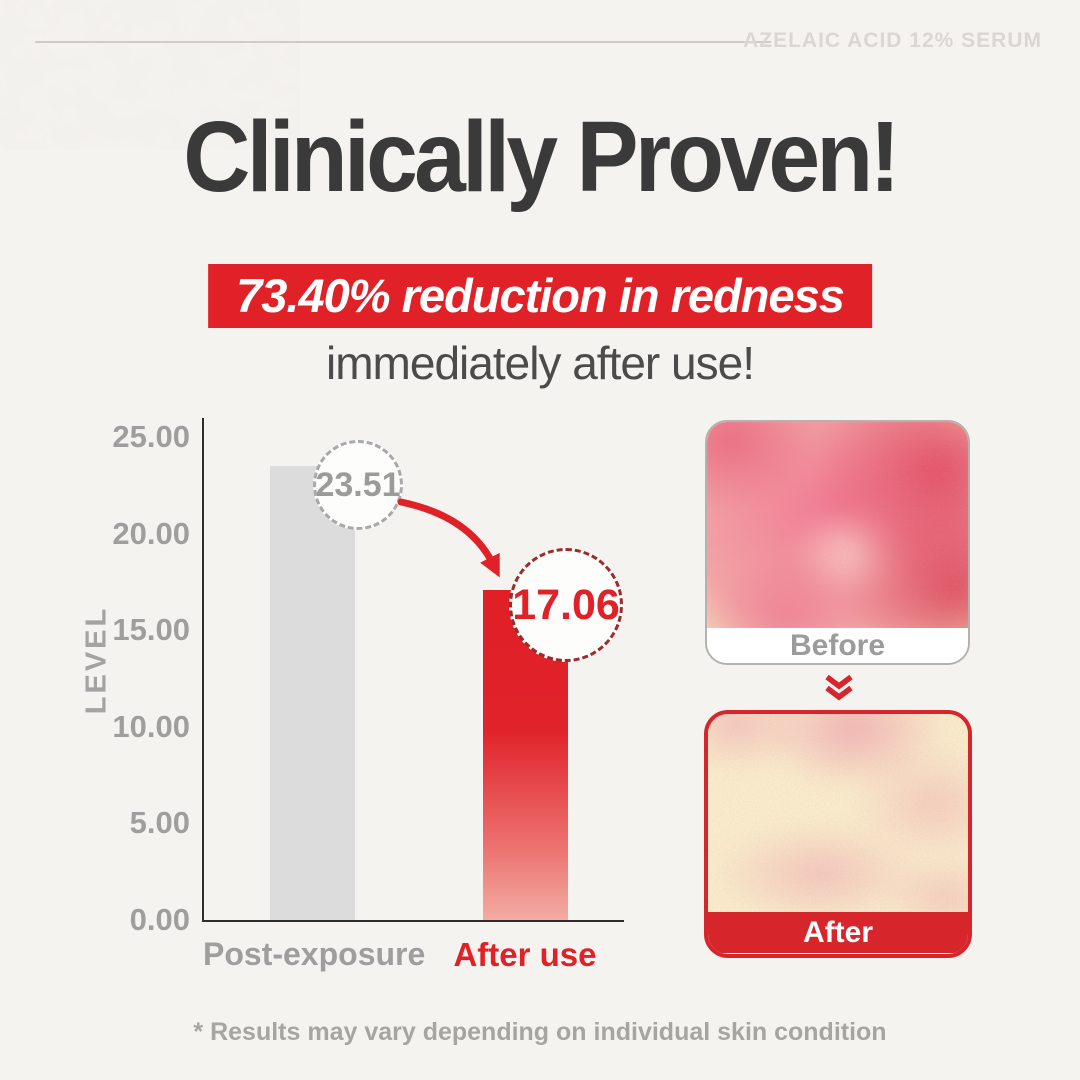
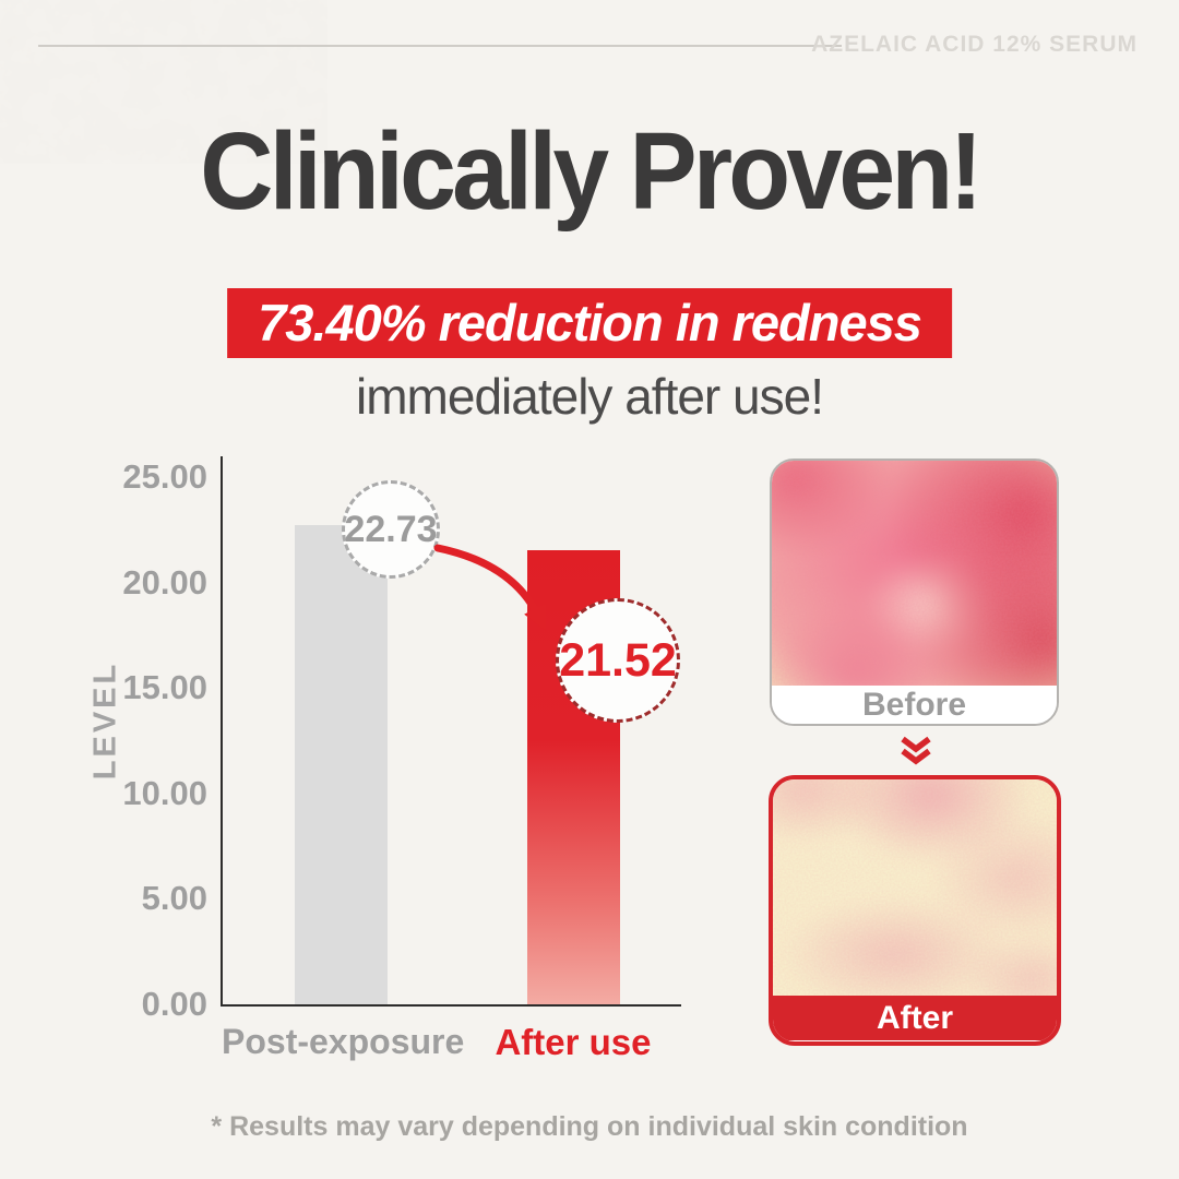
Post-exposure: 23.51 -> 22.73
After use: 17.06 -> 21.52
